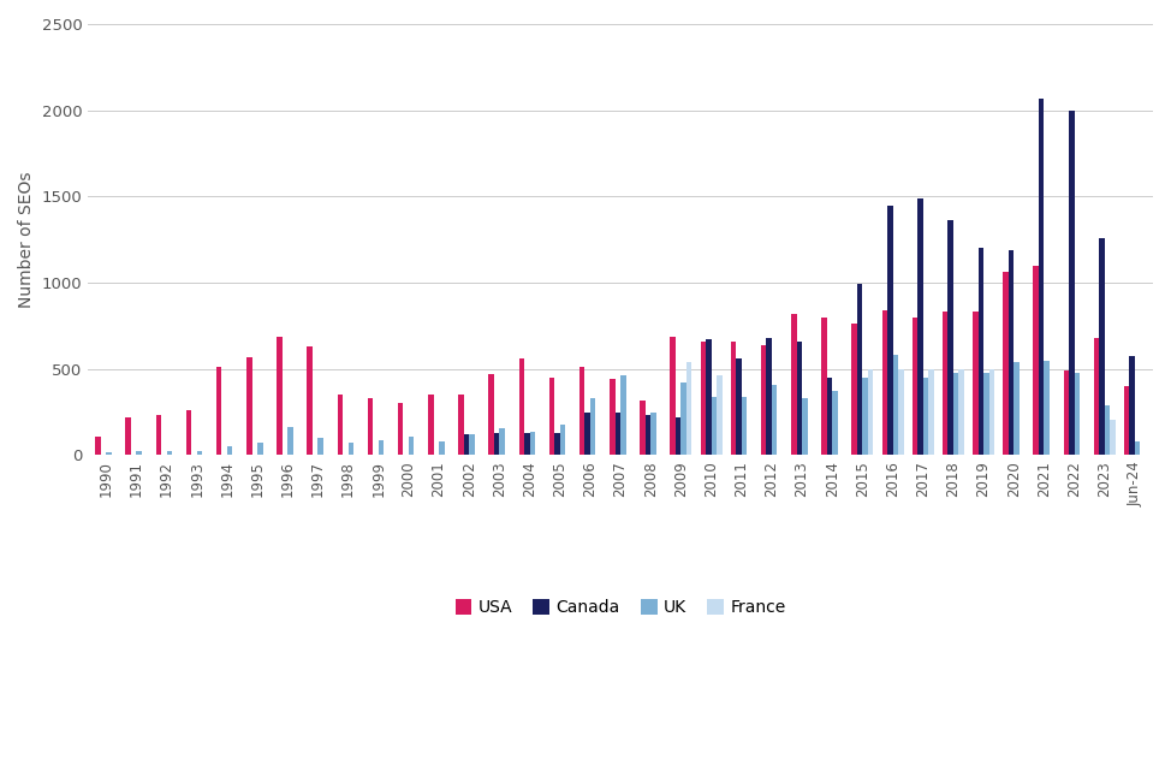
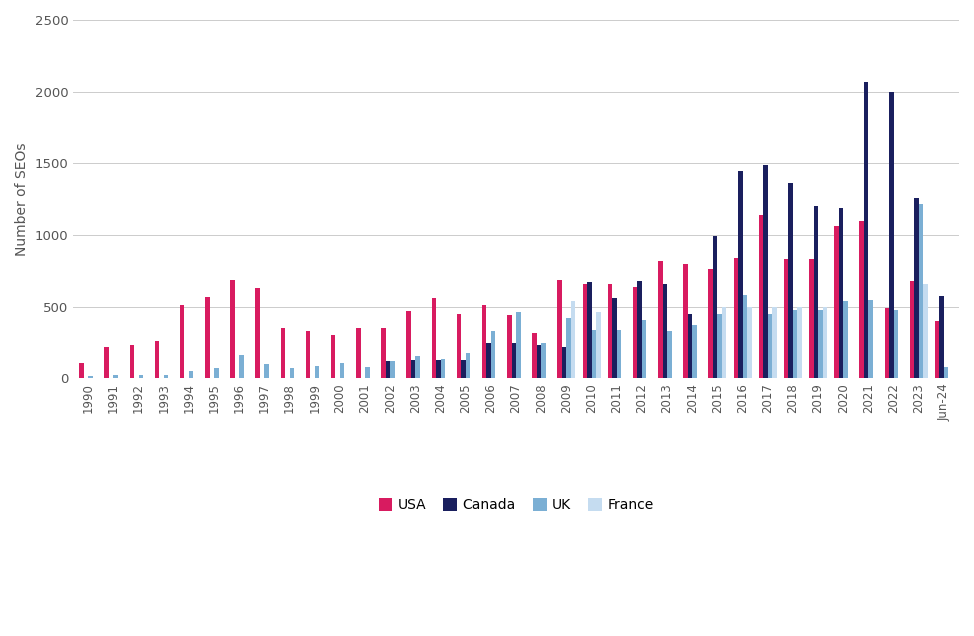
USA/2017: 800 -> 1140
UK/2023: 290 -> 1220
France/2023: 200 -> 660
